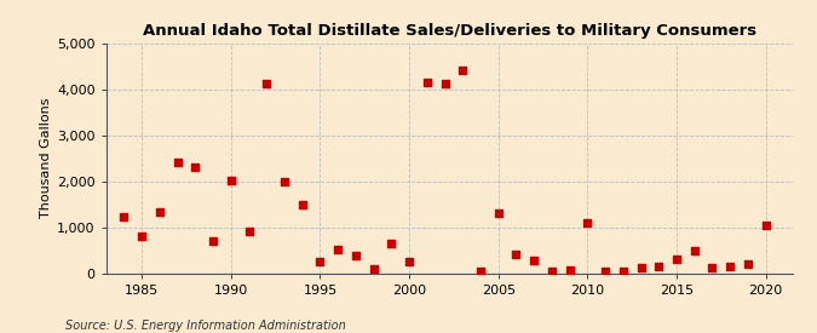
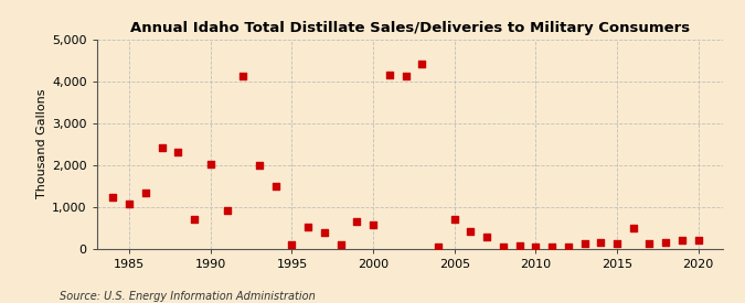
1985: 800 -> 1,060
1995: 250 -> 80
2000: 250 -> 560
2005: 1,300 -> 700
2010: 1,100 -> 40
2015: 300 -> 110
2020: 1,050 -> 210
